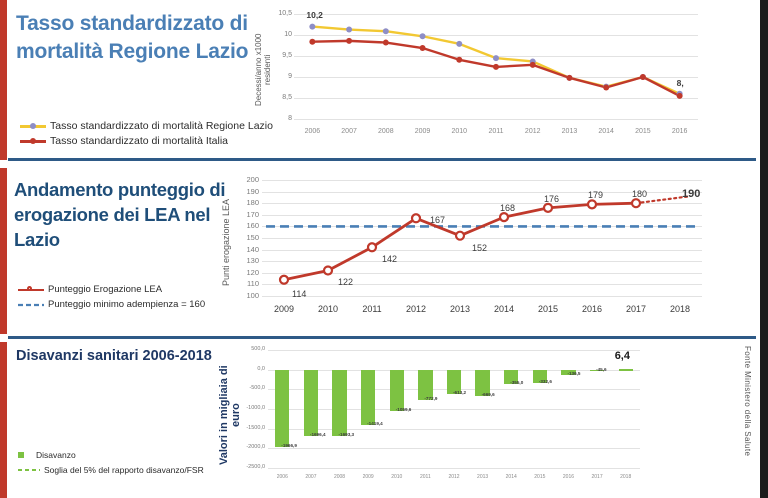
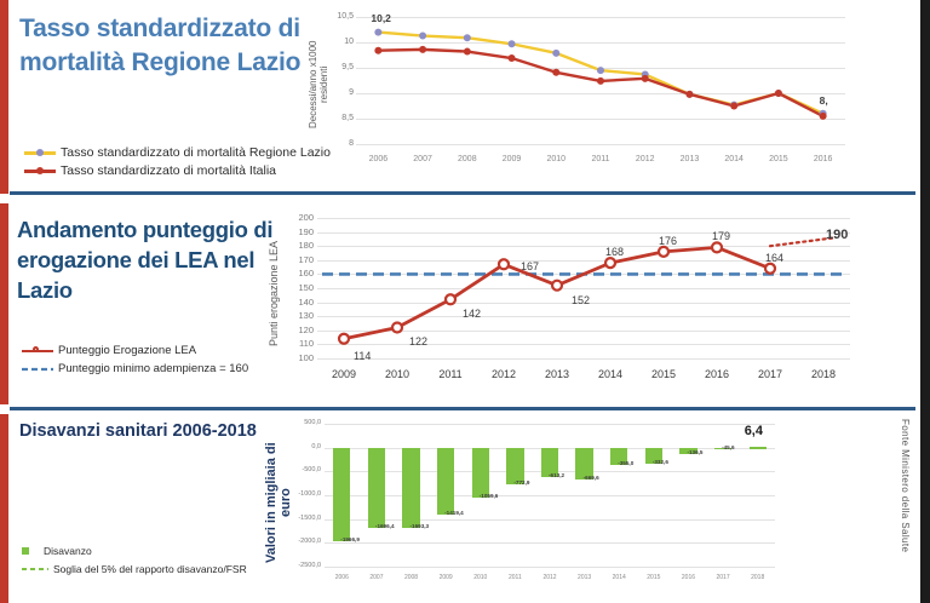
Andamento punteggio di erogazione dei LEA nel Lazio/Punteggio Erogazione LEA/2017: 180 -> 164
